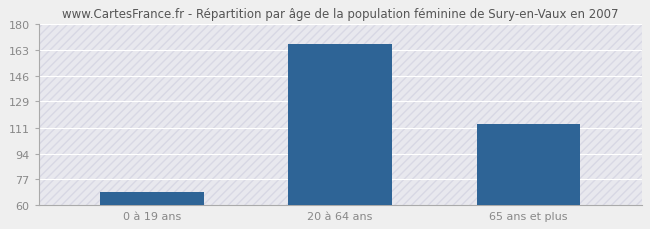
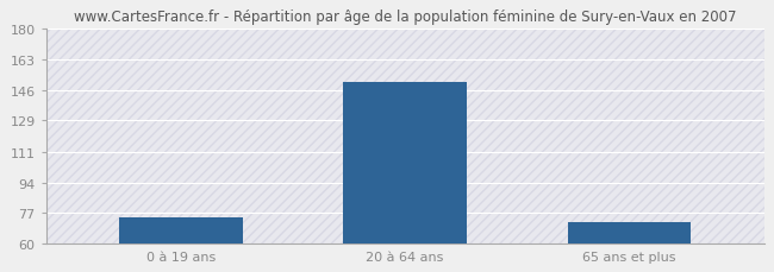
0 à 19 ans: 69 -> 75
20 à 64 ans: 167 -> 150
65 ans et plus: 114 -> 72
